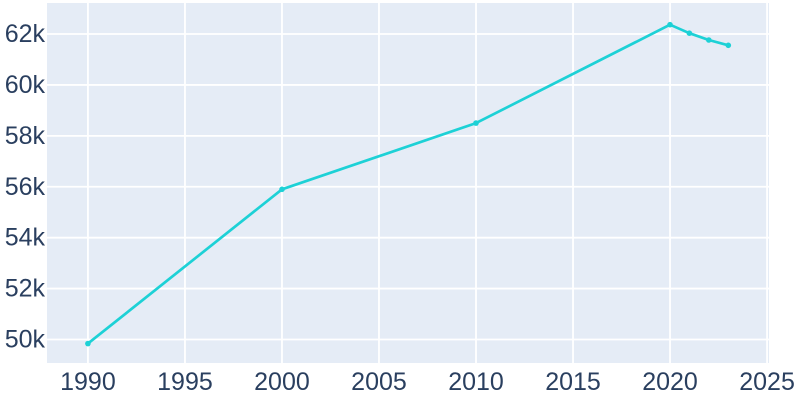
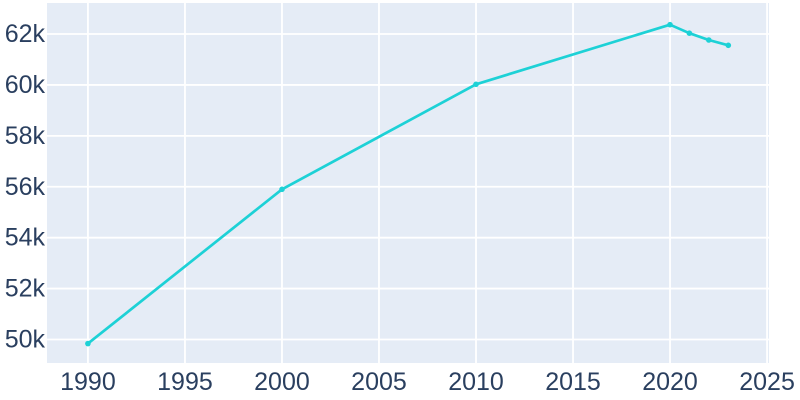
2010: 58.5k -> 60.0k
